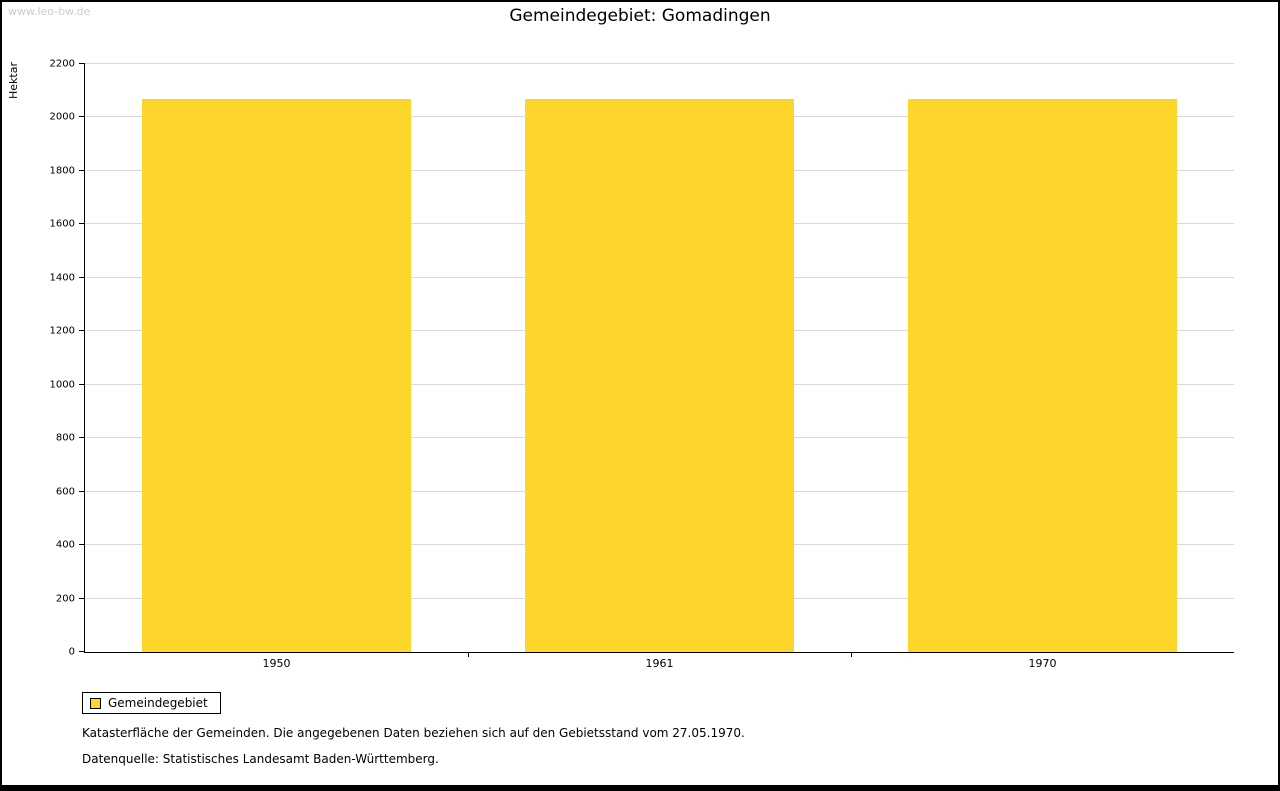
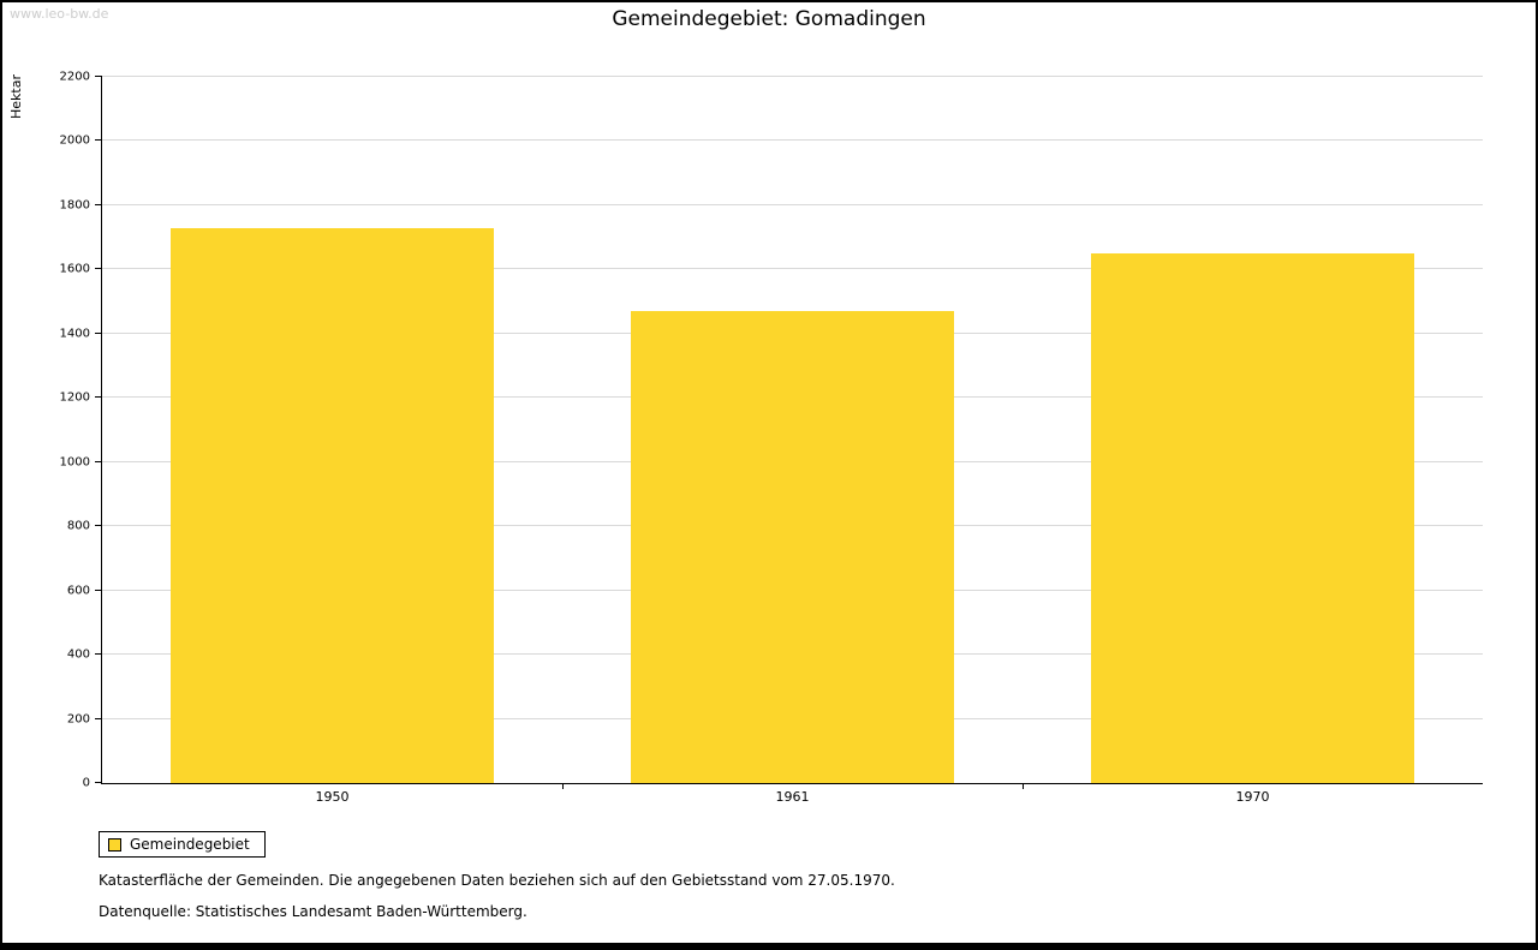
1950: 2070 -> 1730
1961: 2070 -> 1470
1970: 2070 -> 1650
